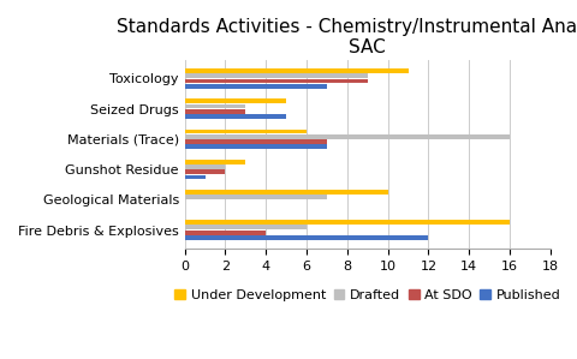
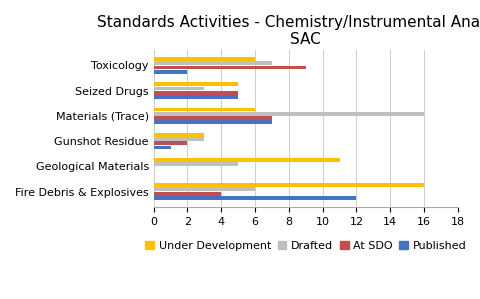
Under Development/Toxicology: 11 -> 6
Drafted/Toxicology: 9 -> 7
Published/Toxicology: 7 -> 2
At SDO/Seized Drugs: 3 -> 5
Drafted/Gunshot Residue: 2 -> 3
Under Development/Geological Materials: 10 -> 11
Drafted/Geological Materials: 7 -> 5
